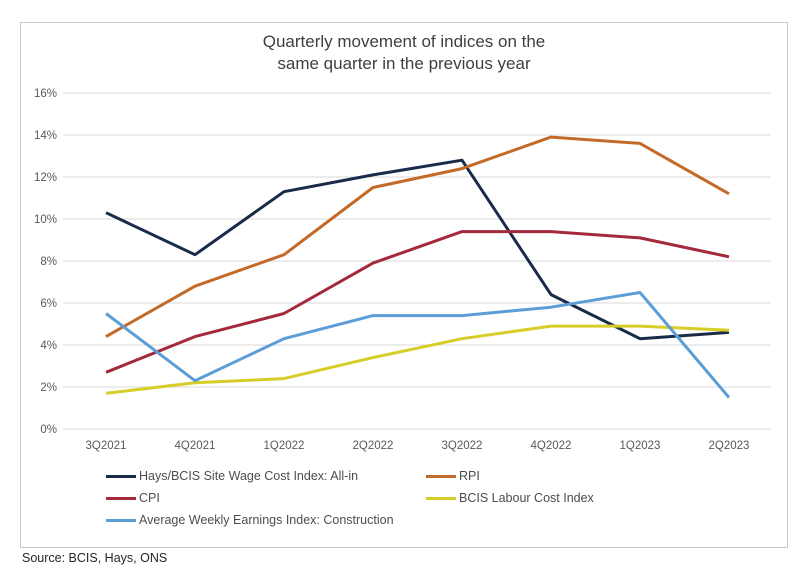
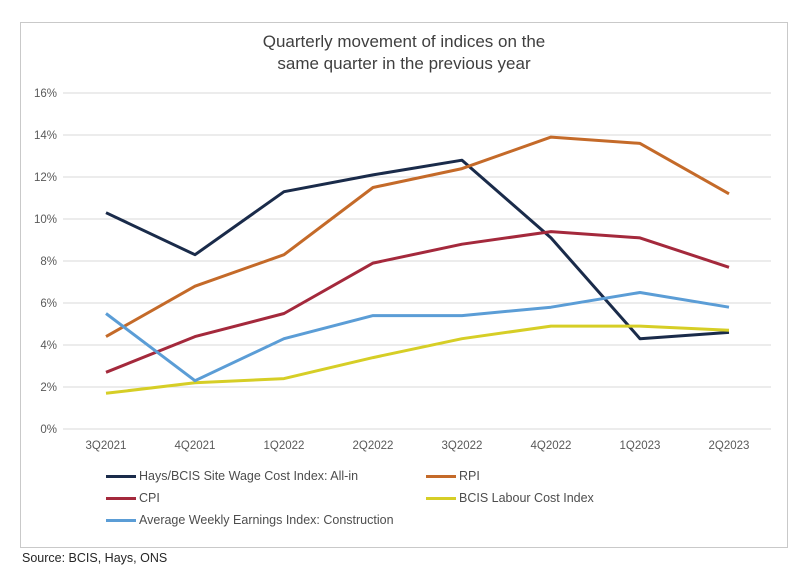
CPI/3Q2022: 9.4% -> 8.8%
Hays/BCIS Site Wage Cost Index: All-in/4Q2022: 6.4% -> 9.1%
CPI/2Q2023: 8.2% -> 7.7%
Average Weekly Earnings Index: Construction/2Q2023: 1.5% -> 5.8%
